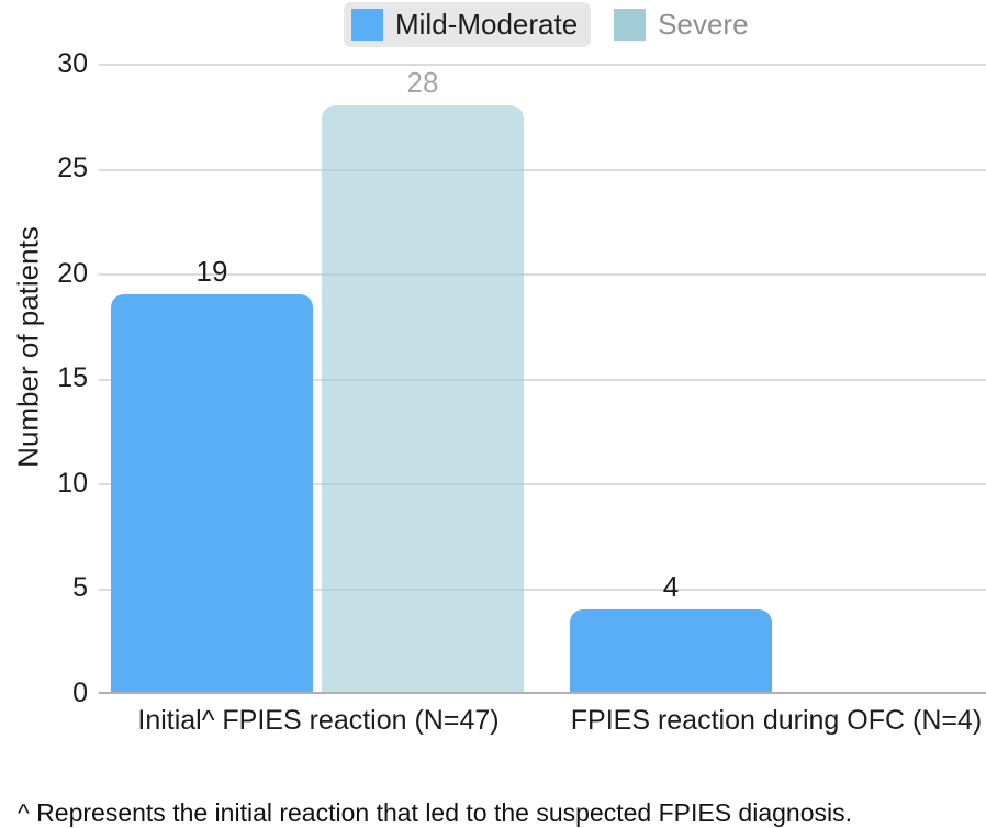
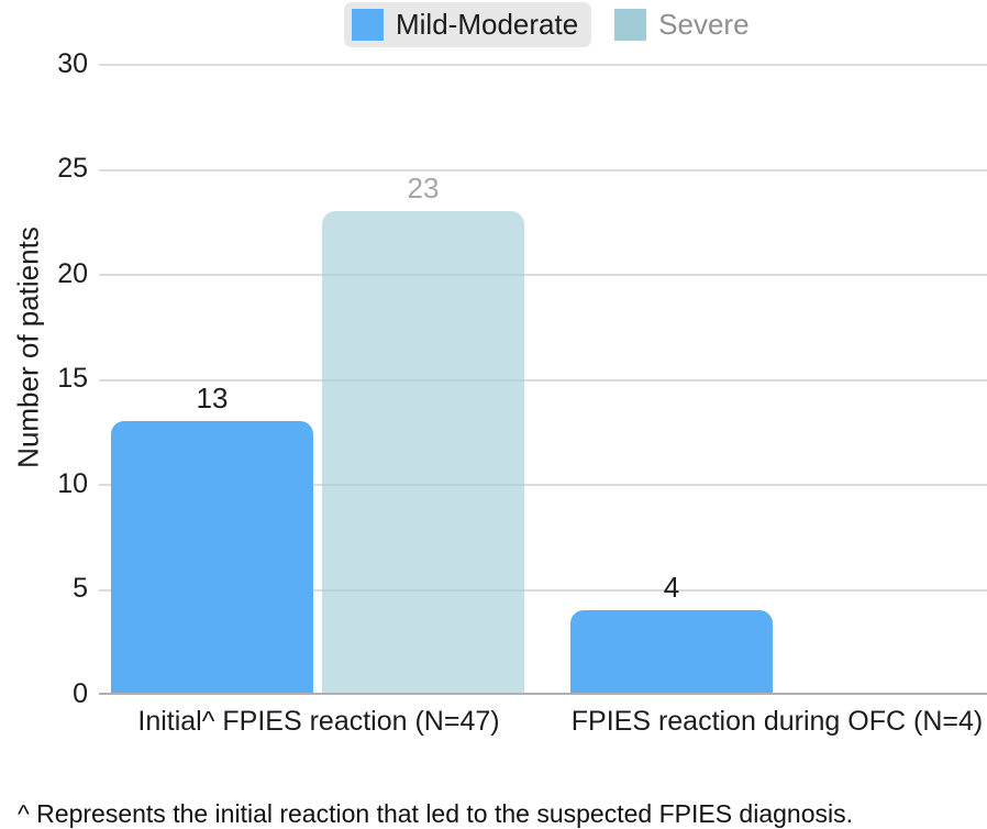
Mild-Moderate/Initial^ FPIES reaction (N=47): 19 -> 13
Severe/Initial^ FPIES reaction (N=47): 28 -> 23
